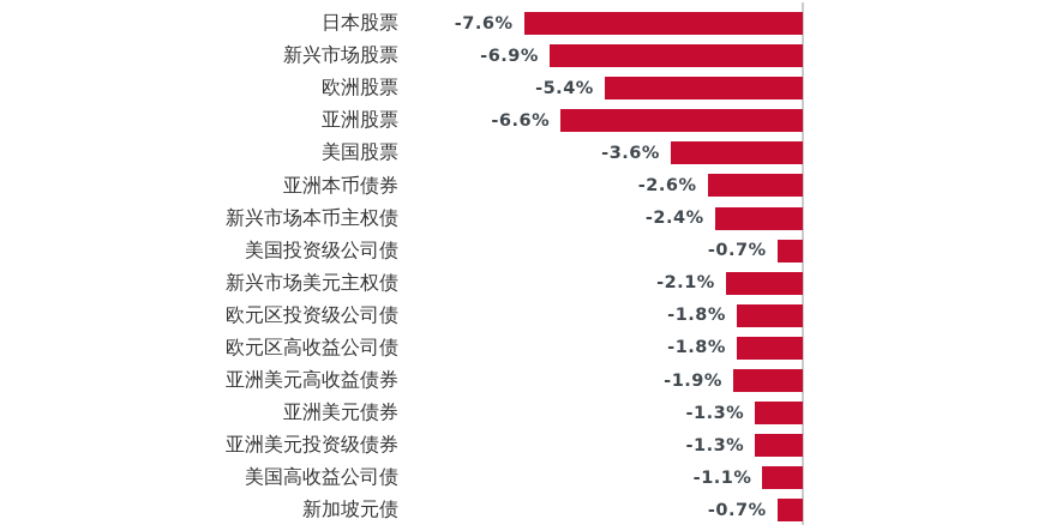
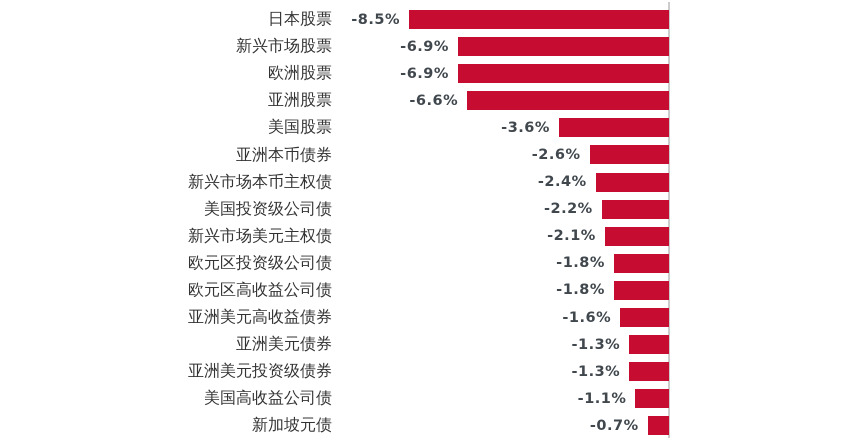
日本股票: -7.6% -> -8.5%
欧洲股票: -5.4% -> -6.9%
美国投资级公司债: -0.7% -> -2.2%
亚洲美元高收益债券: -1.9% -> -1.6%
